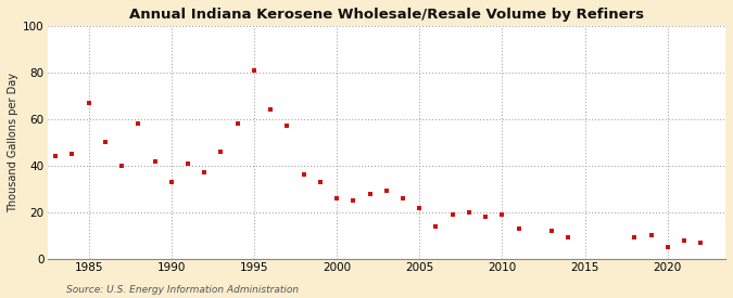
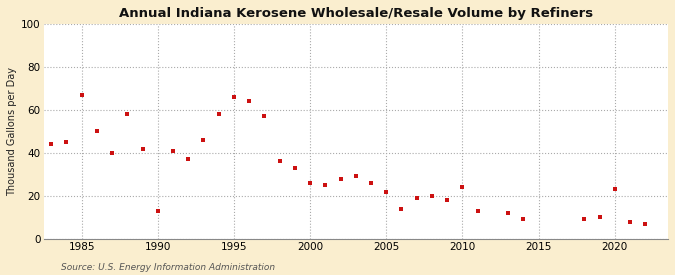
1990: 33 -> 13
1995: 81 -> 66
2010: 19 -> 24
2020: 5 -> 23
